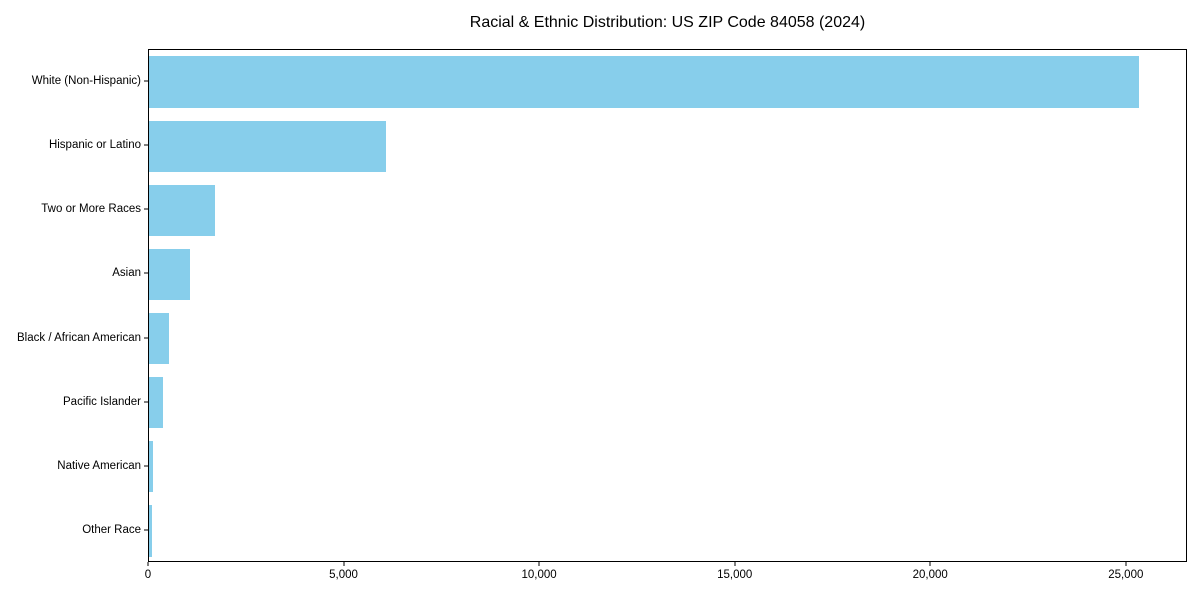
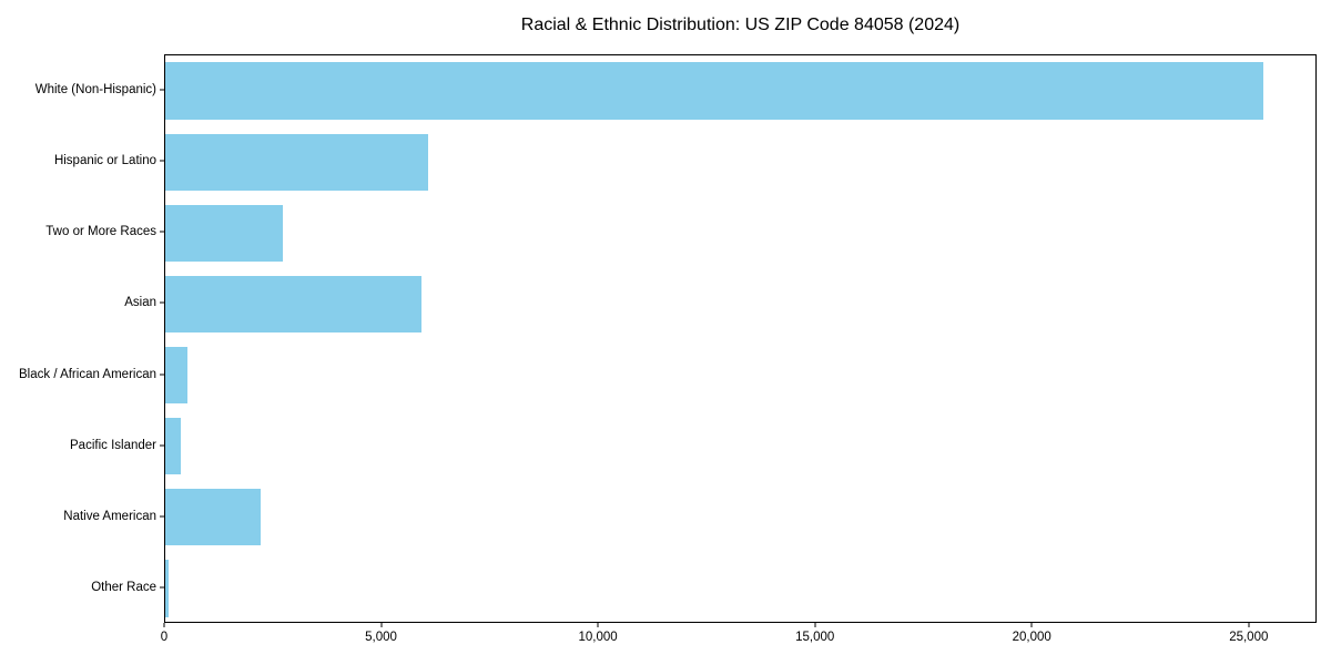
Two or More Races: 1700 -> 2700
Asian: 1000 -> 5900
Native American: 100 -> 2200
